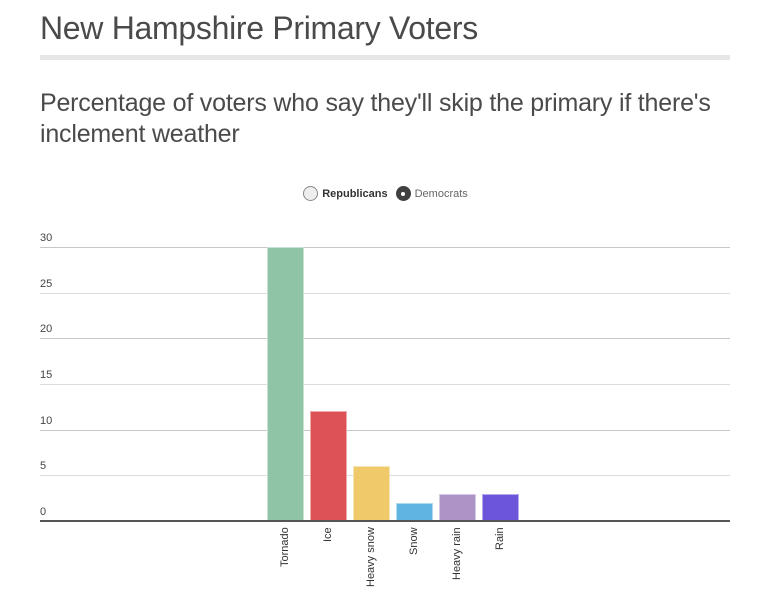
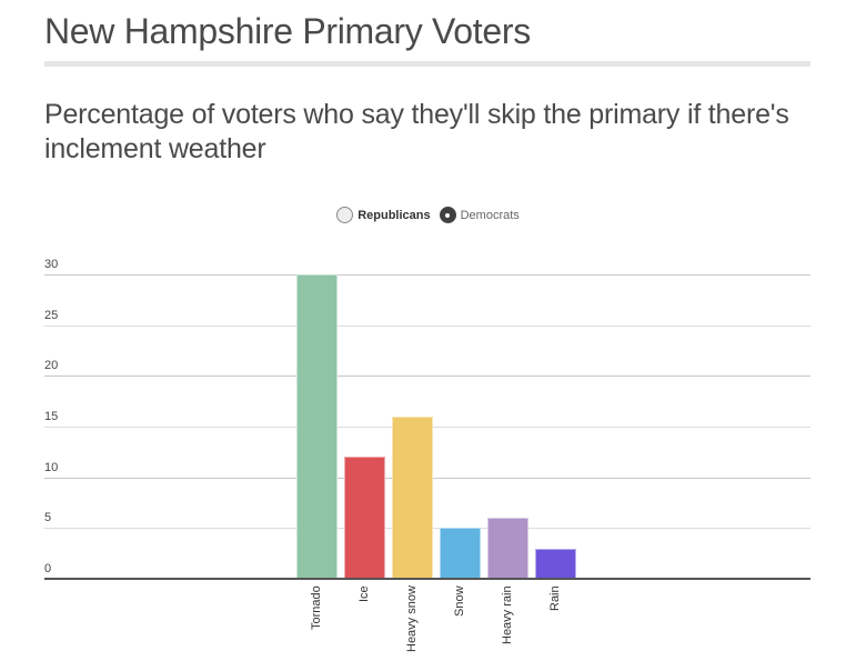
Heavy snow: 6 -> 16
Snow: 2 -> 5
Heavy rain: 3 -> 6
